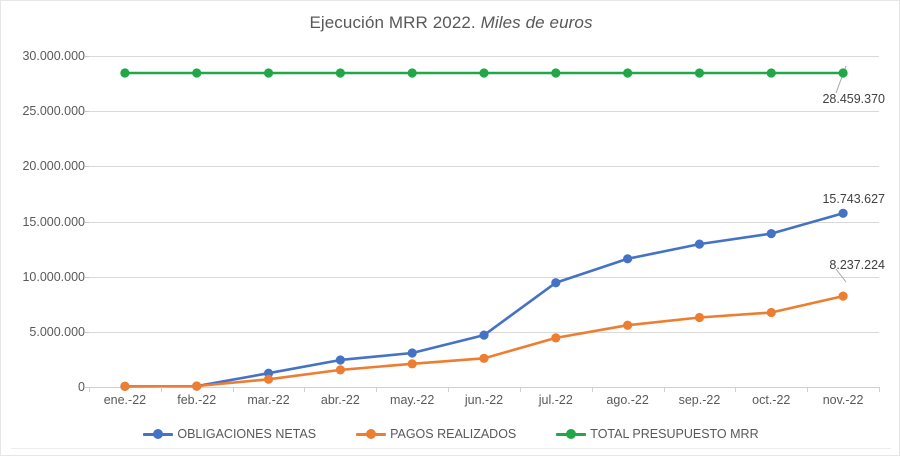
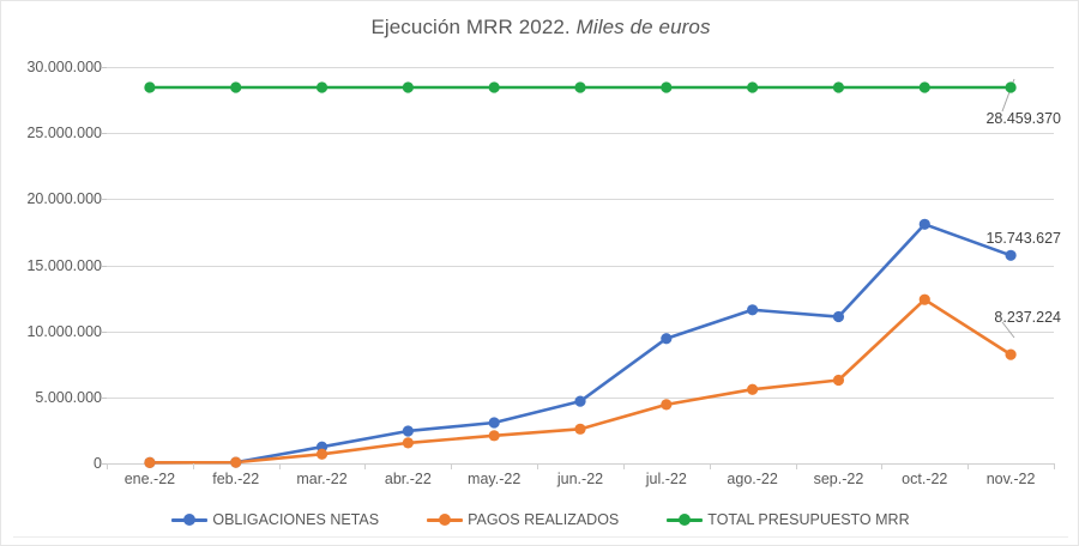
OBLIGACIONES NETAS/sep.-22: 13000000 -> 11100000
OBLIGACIONES NETAS/oct.-22: 13900000 -> 18100000
PAGOS REALIZADOS/oct.-22: 6800000 -> 12400000
